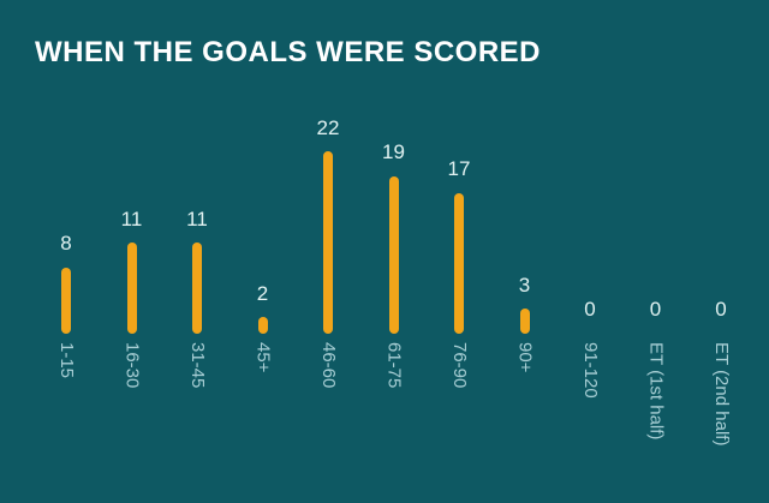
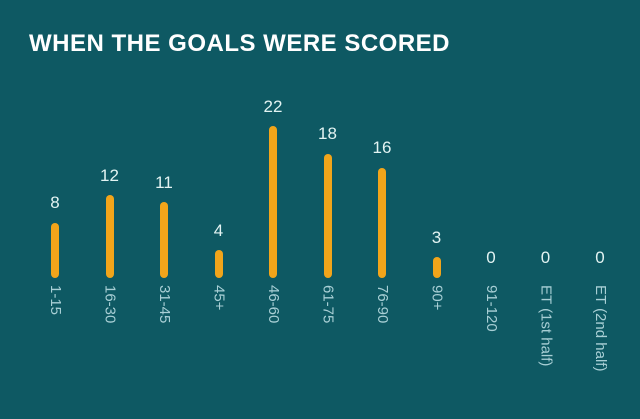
16-30: 11 -> 12
45+: 2 -> 4
61-75: 19 -> 18
76-90: 17 -> 16
